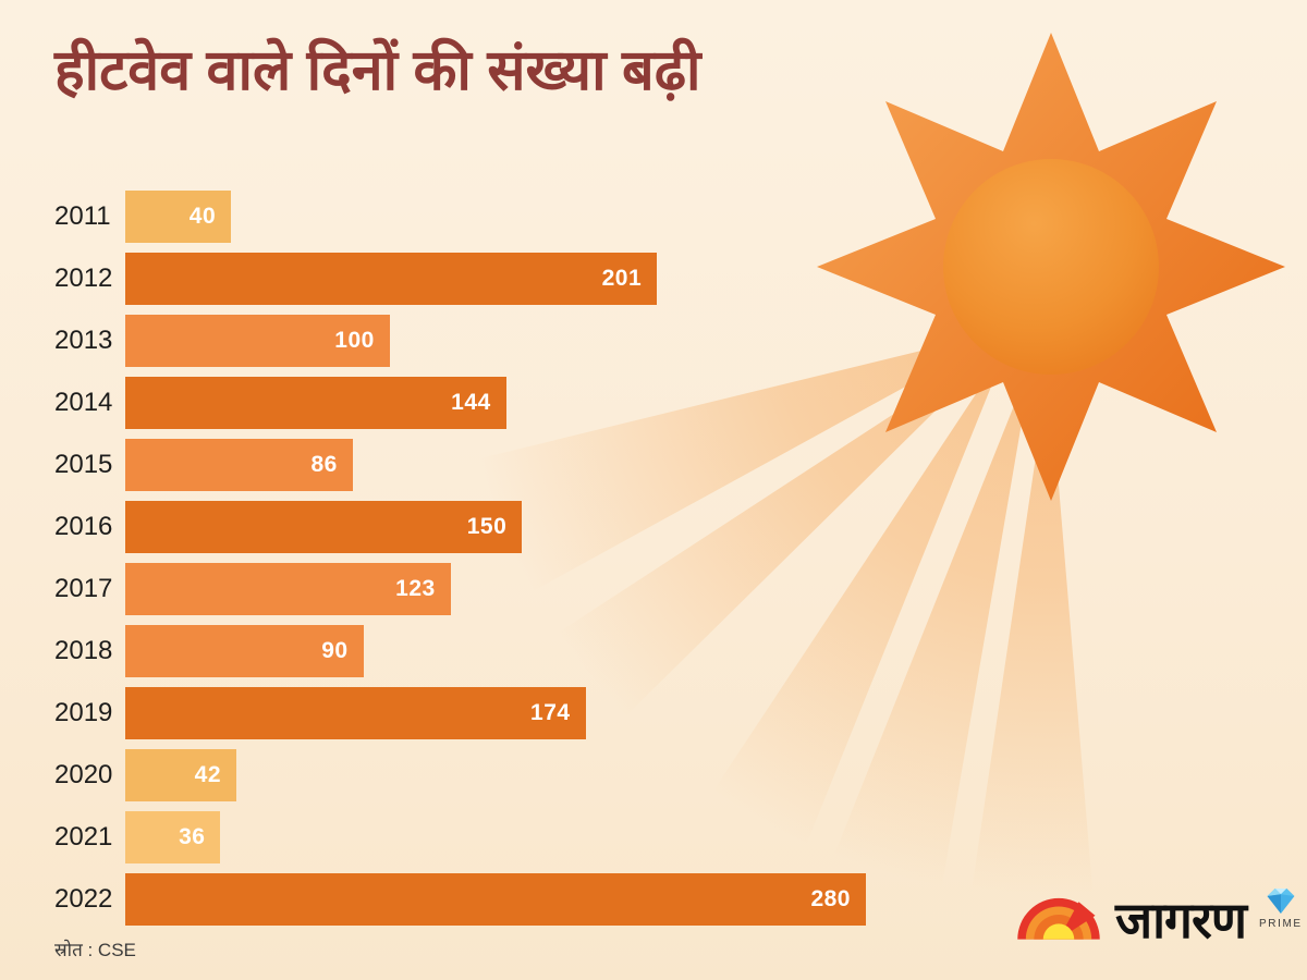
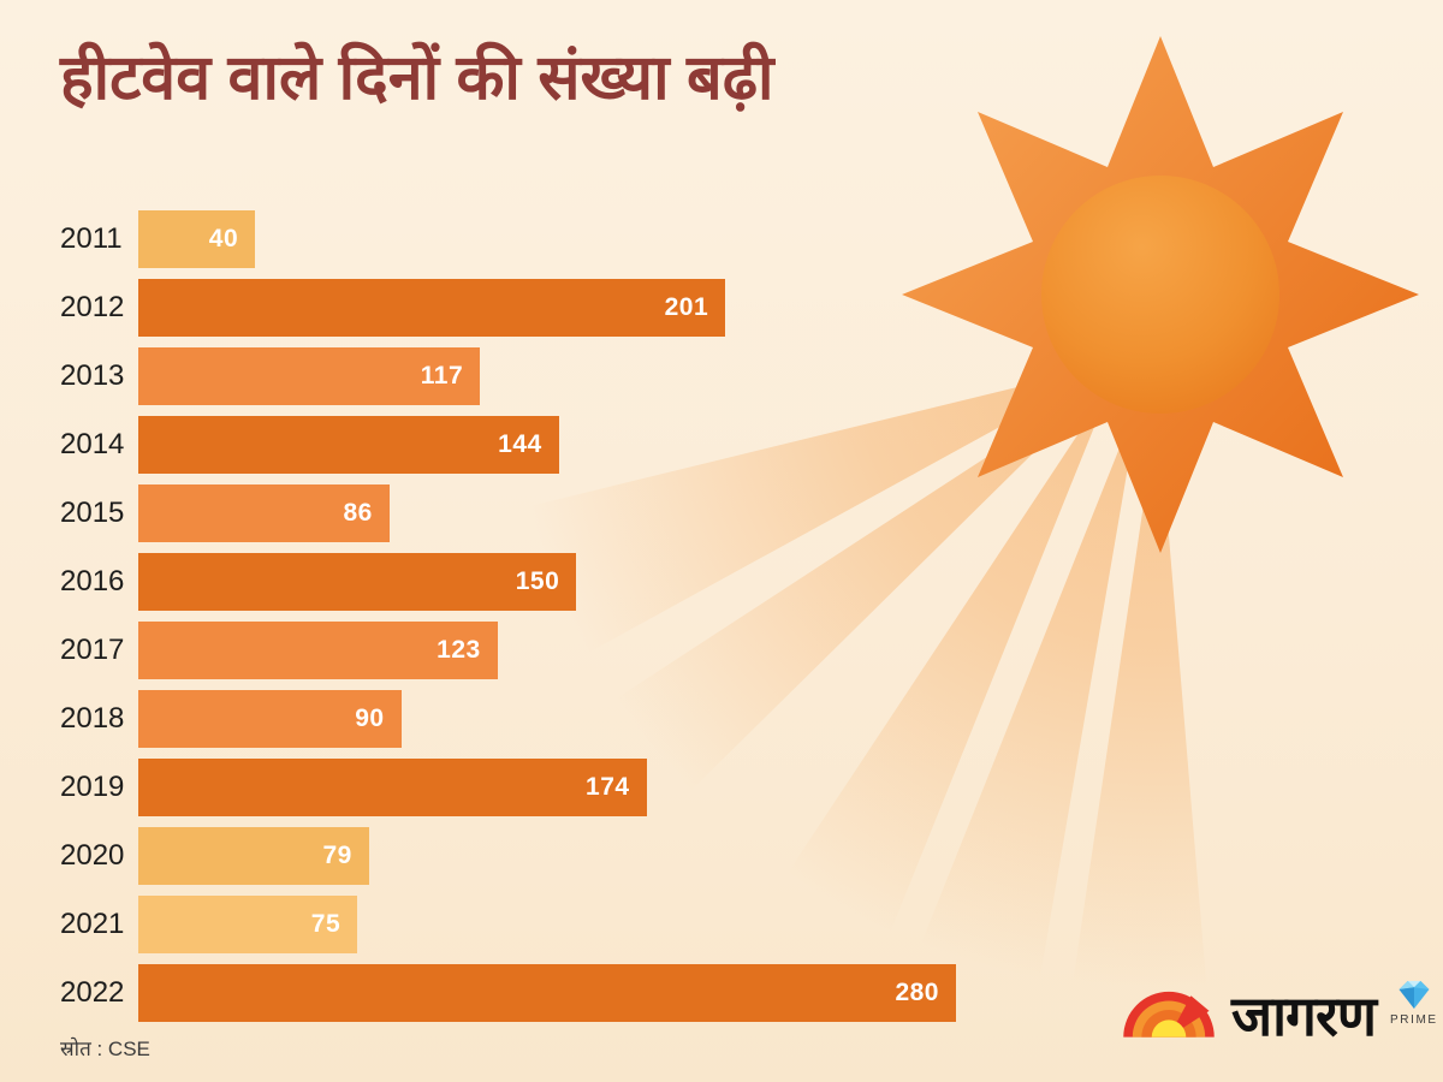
2013: 100 -> 117
2020: 42 -> 79
2021: 36 -> 75
